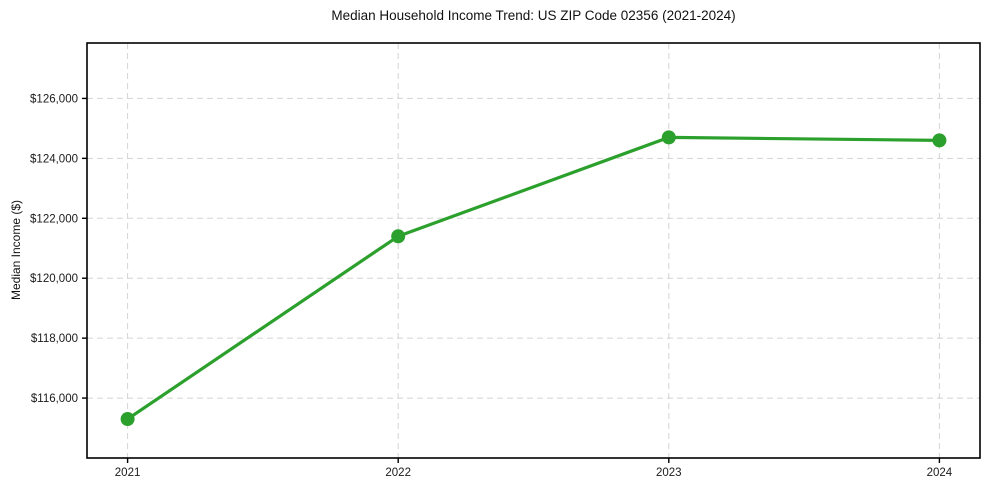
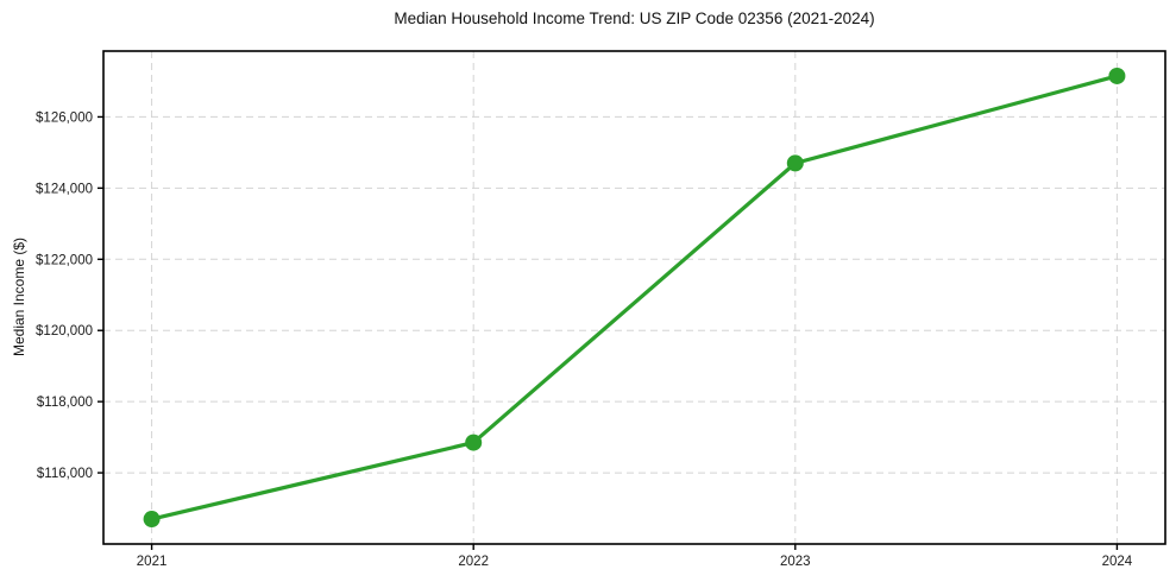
2021: $115300 -> $114700
2022: $121400 -> $116800
2024: $124600 -> $127200
